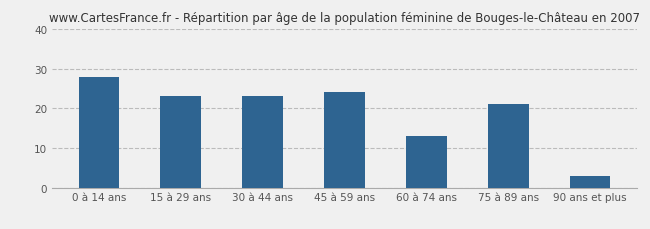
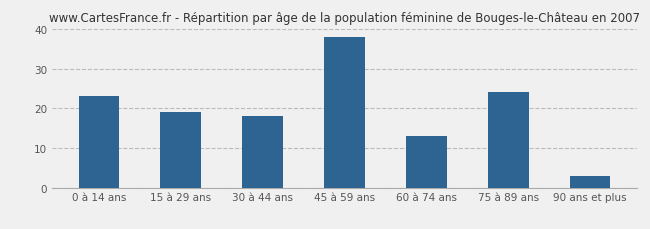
0 à 14 ans: 28 -> 23
15 à 29 ans: 23 -> 19
30 à 44 ans: 23 -> 18
45 à 59 ans: 24 -> 38
75 à 89 ans: 21 -> 24
